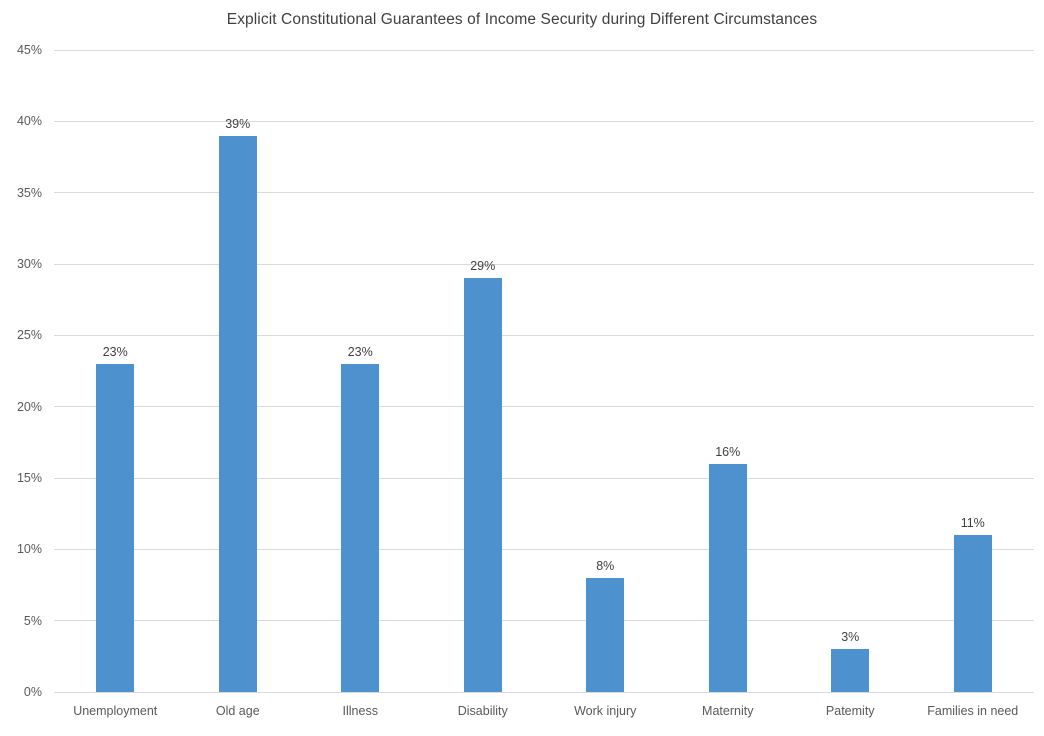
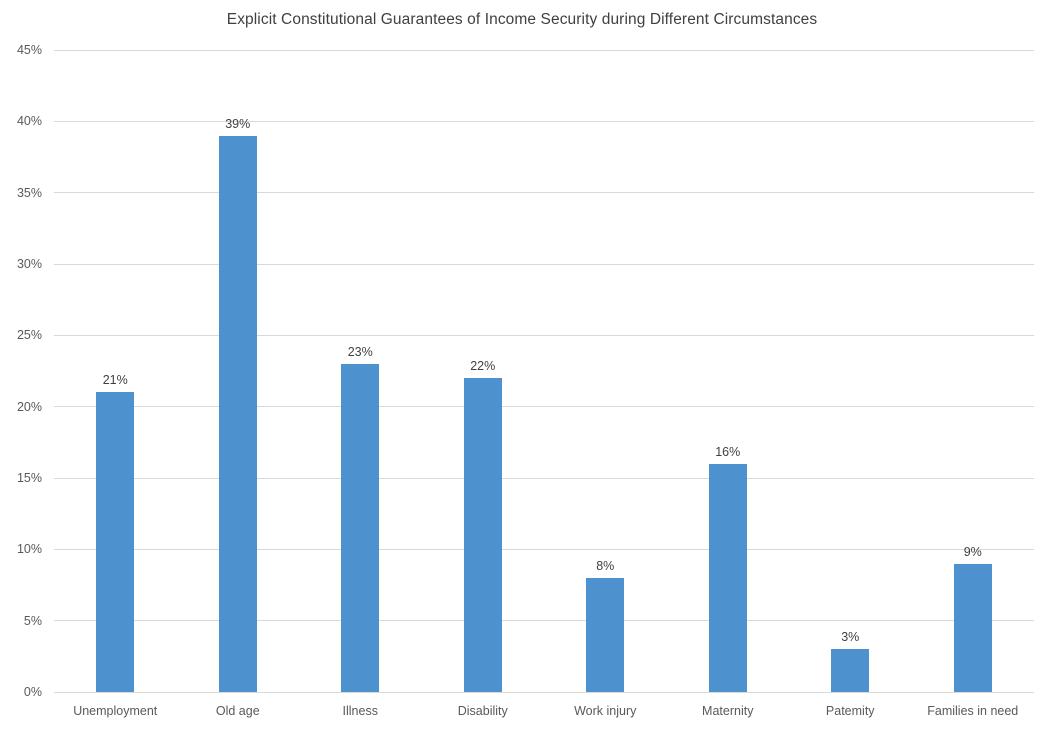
Unemployment: 23% -> 21%
Disability: 29% -> 22%
Families in need: 11% -> 9%
